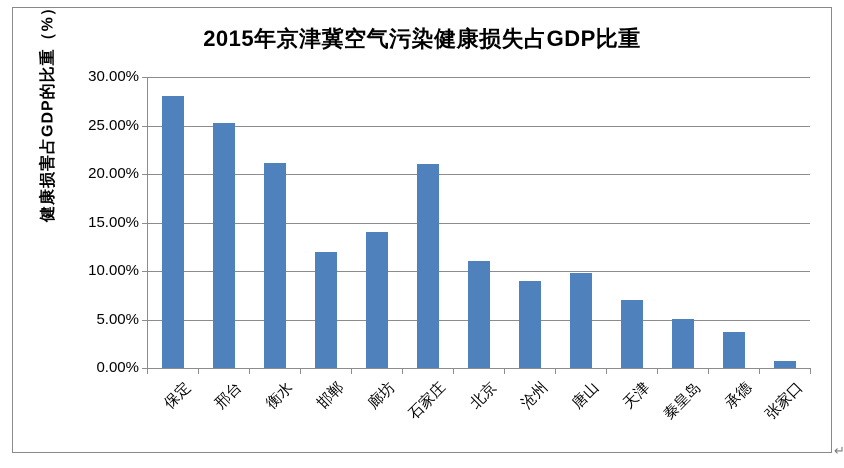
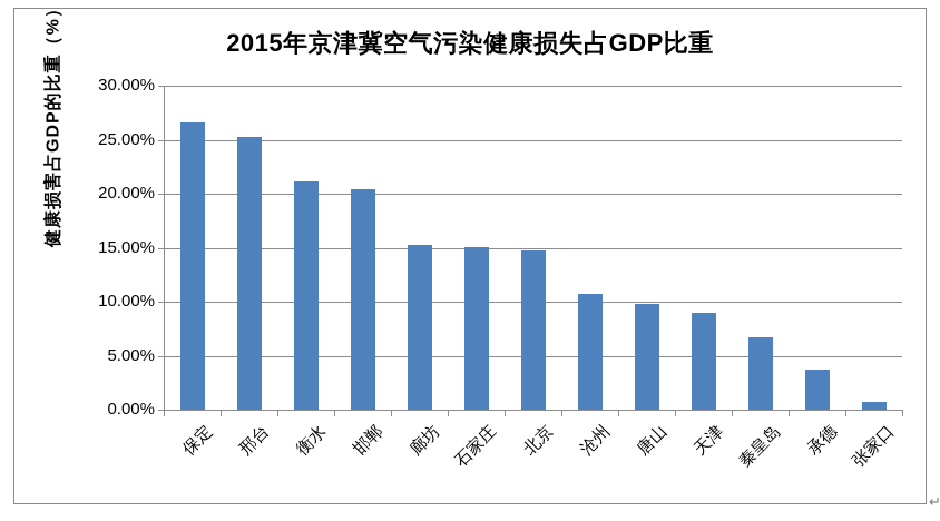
保定: 28% -> 27%
邯郸: 12% -> 20%
廊坊: 14% -> 15%
石家庄: 21% -> 15%
北京: 11% -> 15%
沧州: 9% -> 11%
天津: 7% -> 9%
秦皇岛: 5% -> 7%
